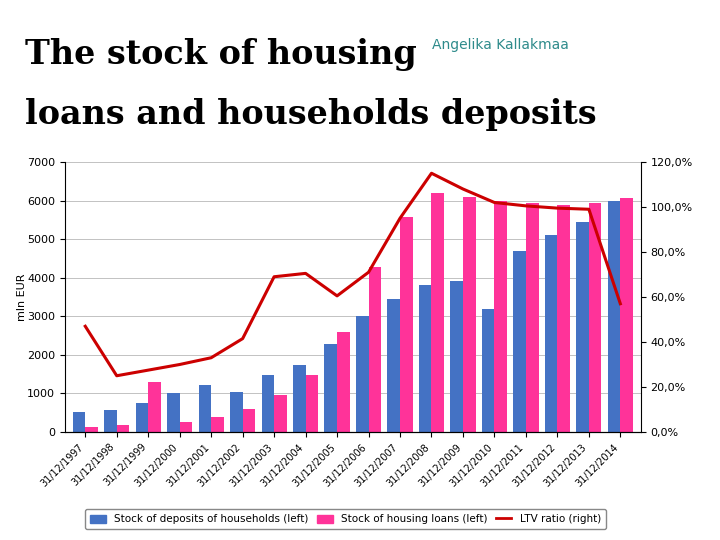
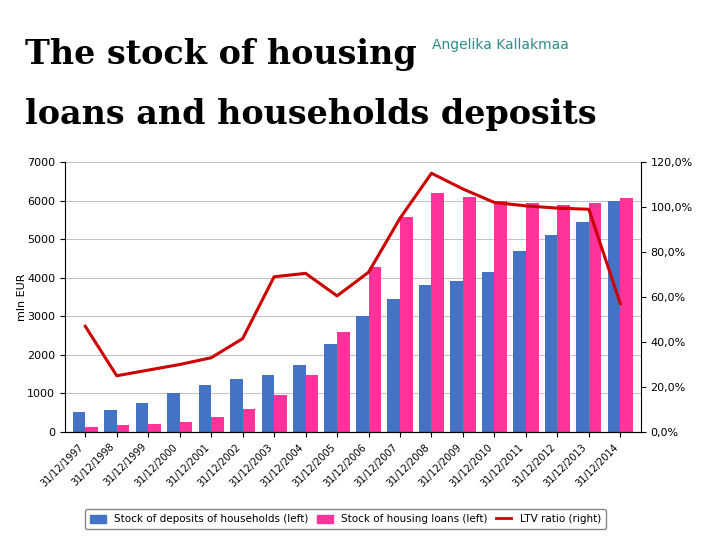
Stock of housing loans (left)/31/12/1999: 1300 -> 200
Stock of deposits of households (left)/31/12/2002: 1050 -> 1370
Stock of deposits of households (left)/31/12/2010: 3200 -> 4160
